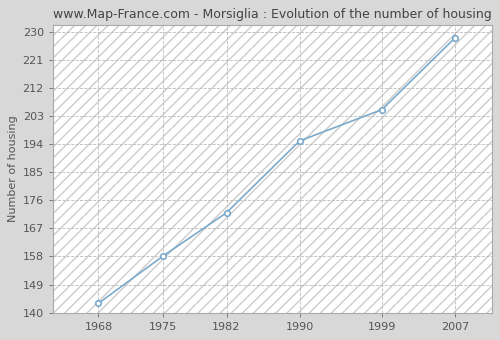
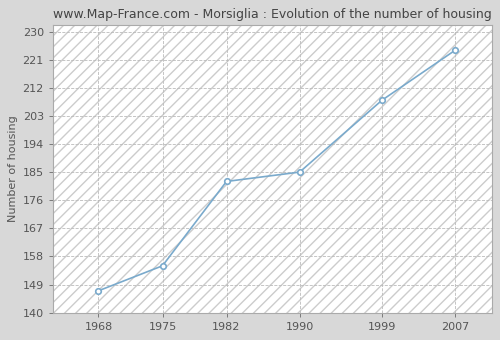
1968: 143 -> 147
1975: 158 -> 155
1982: 172 -> 182
1990: 195 -> 185
1999: 205 -> 208
2007: 228 -> 224
